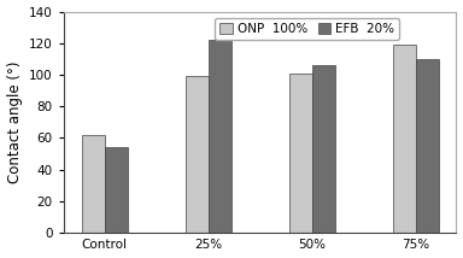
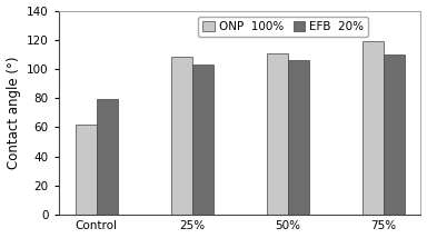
EFB 20%/Control: 54 -> 79
ONP 100%/25%: 99 -> 108
EFB 20%/25%: 122 -> 103
ONP 100%/50%: 101 -> 111
